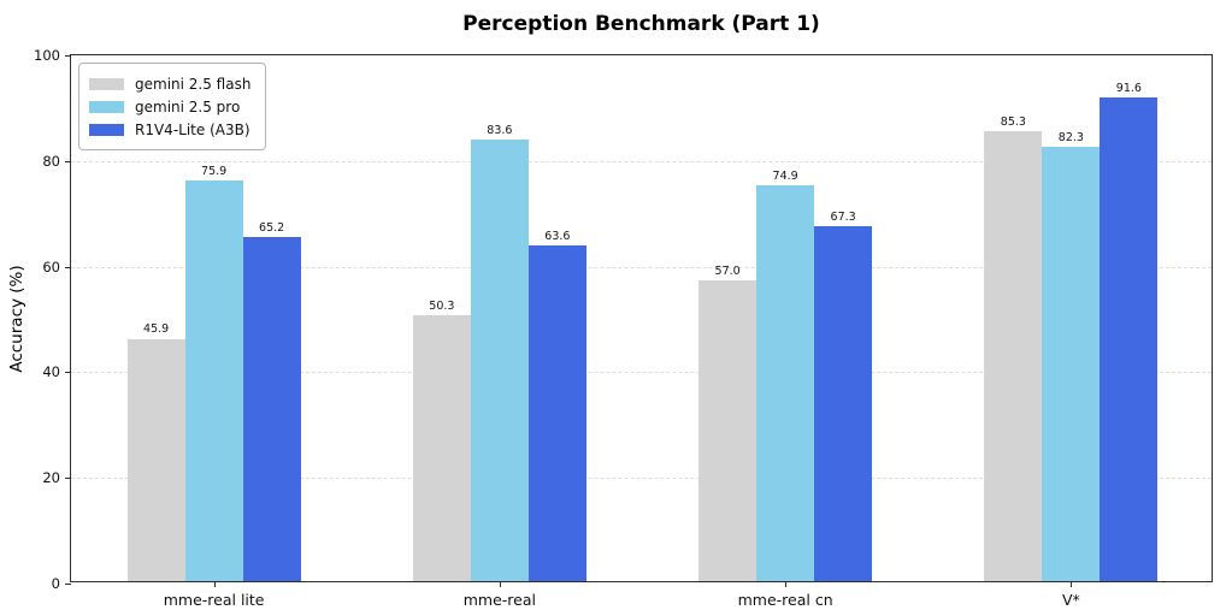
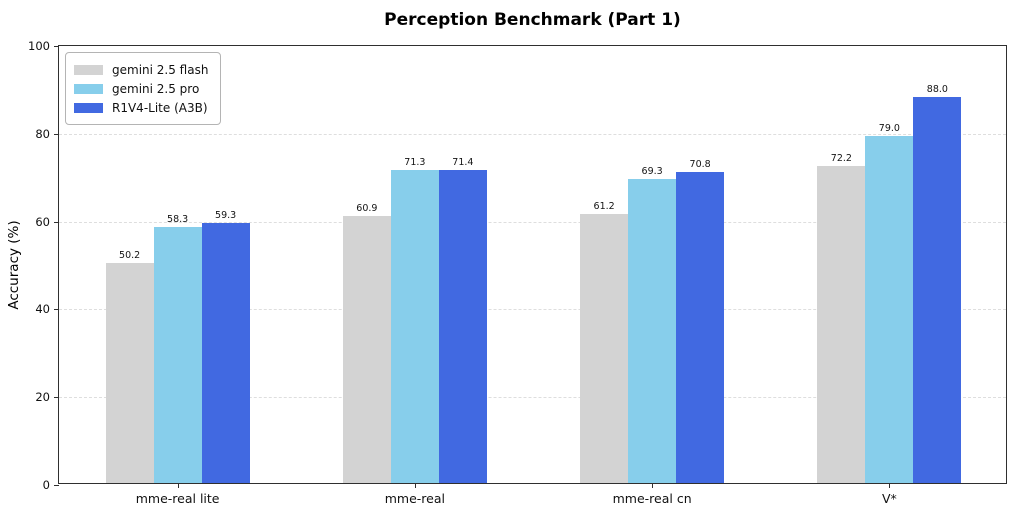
gemini 2.5 flash/mme-real lite: 45.9 -> 50.2
gemini 2.5 pro/mme-real lite: 75.9 -> 58.3
R1V4-Lite (A3B)/mme-real lite: 65.2 -> 59.3
gemini 2.5 flash/mme-real: 50.3 -> 60.9
gemini 2.5 pro/mme-real: 83.6 -> 71.3
R1V4-Lite (A3B)/mme-real: 63.6 -> 71.4
gemini 2.5 flash/mme-real cn: 57.0 -> 61.2
gemini 2.5 pro/mme-real cn: 74.9 -> 69.3
R1V4-Lite (A3B)/mme-real cn: 67.3 -> 70.8
gemini 2.5 flash/V*: 85.3 -> 72.2
gemini 2.5 pro/V*: 82.3 -> 79.0
R1V4-Lite (A3B)/V*: 91.6 -> 88.0
